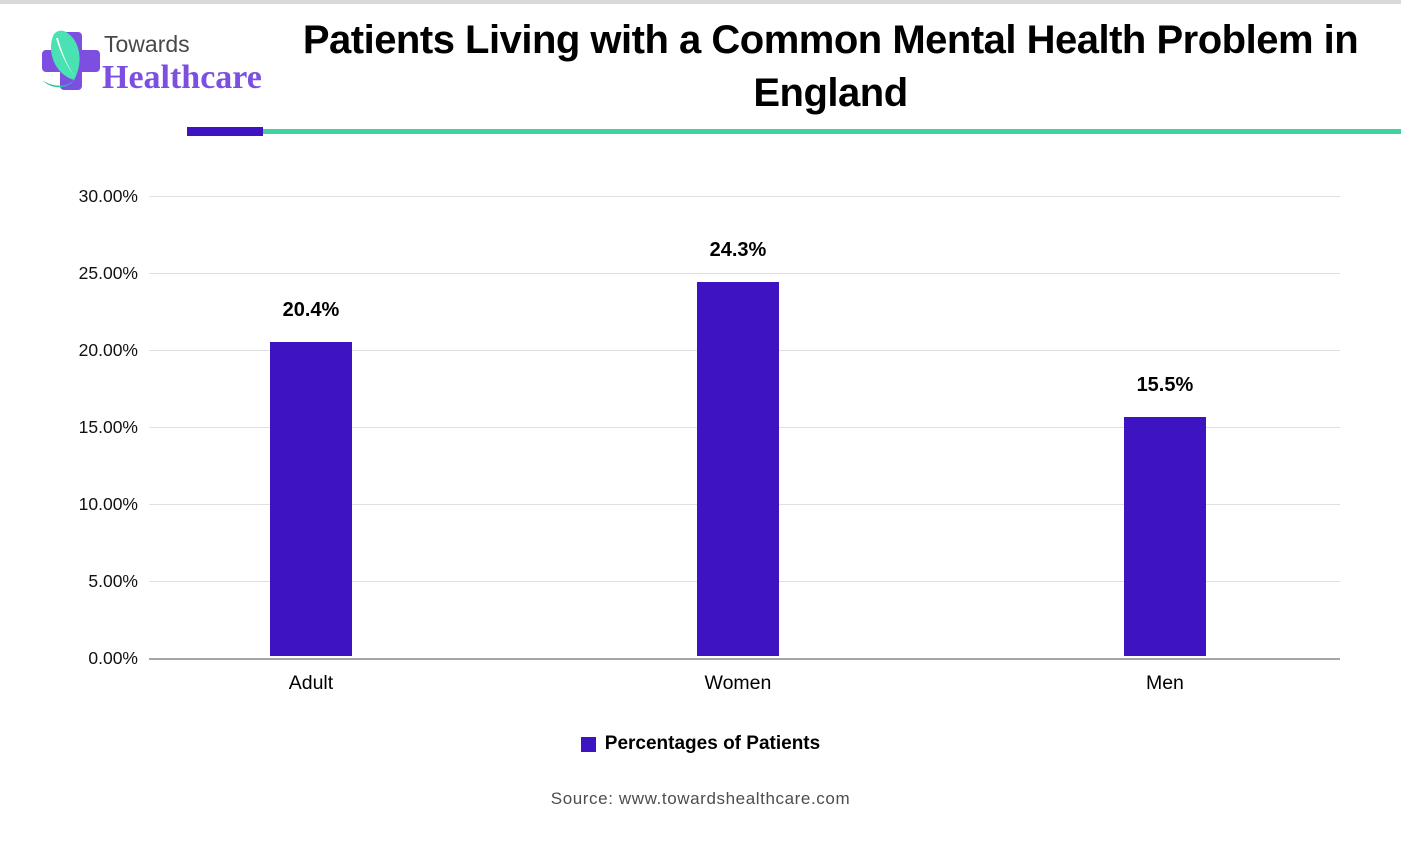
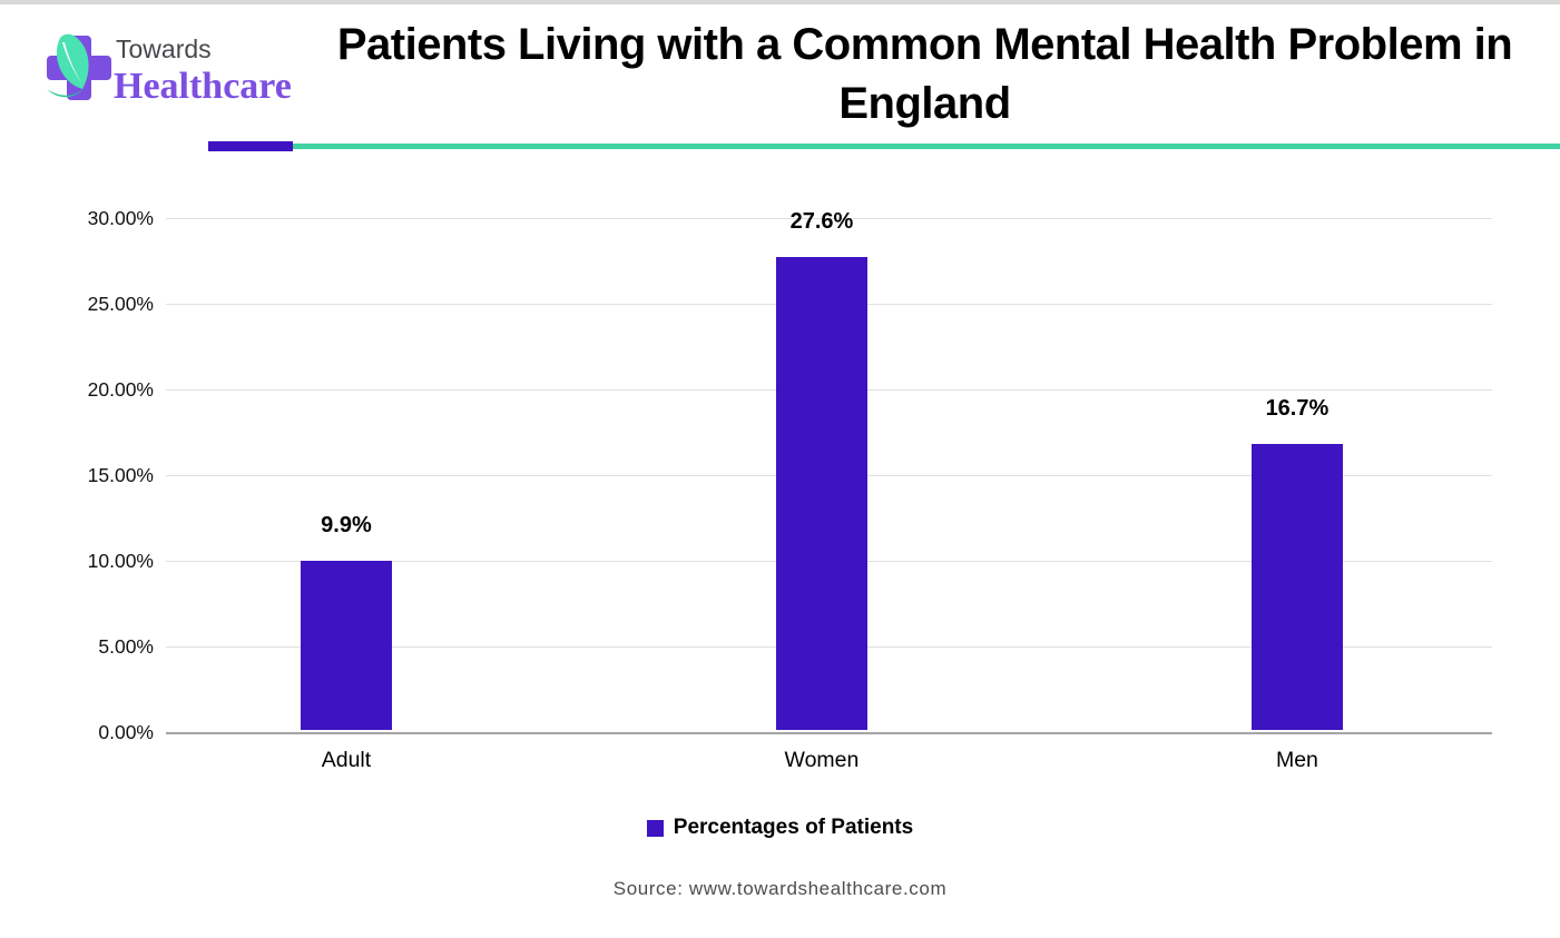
Adult: 20.4% -> 9.9%
Women: 24.3% -> 27.6%
Men: 15.5% -> 16.7%
